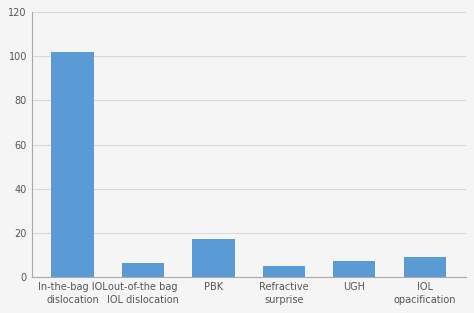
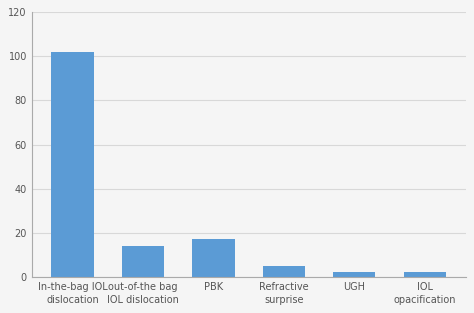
out-of-the bag IOL dislocation: 6 -> 14
UGH: 7 -> 2
IOL opacification: 9 -> 2
